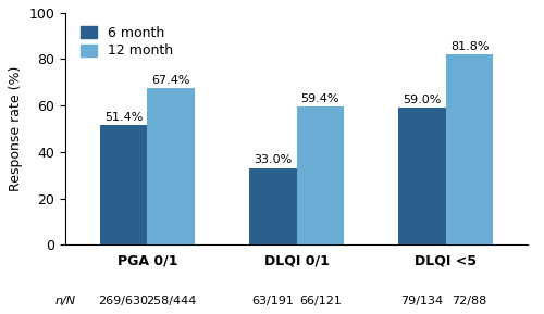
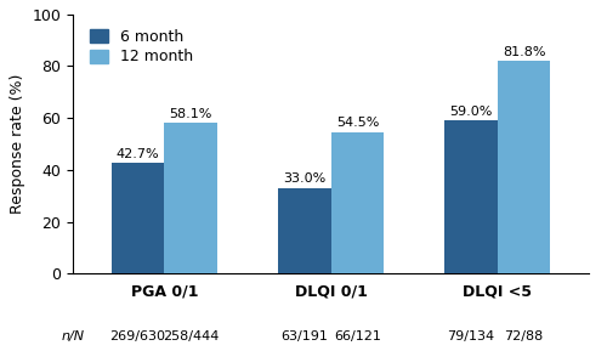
6 month/PGA 0/1: 51.4% -> 42.7%
12 month/PGA 0/1: 67.4% -> 58.1%
12 month/DLQI 0/1: 59.4% -> 54.5%
